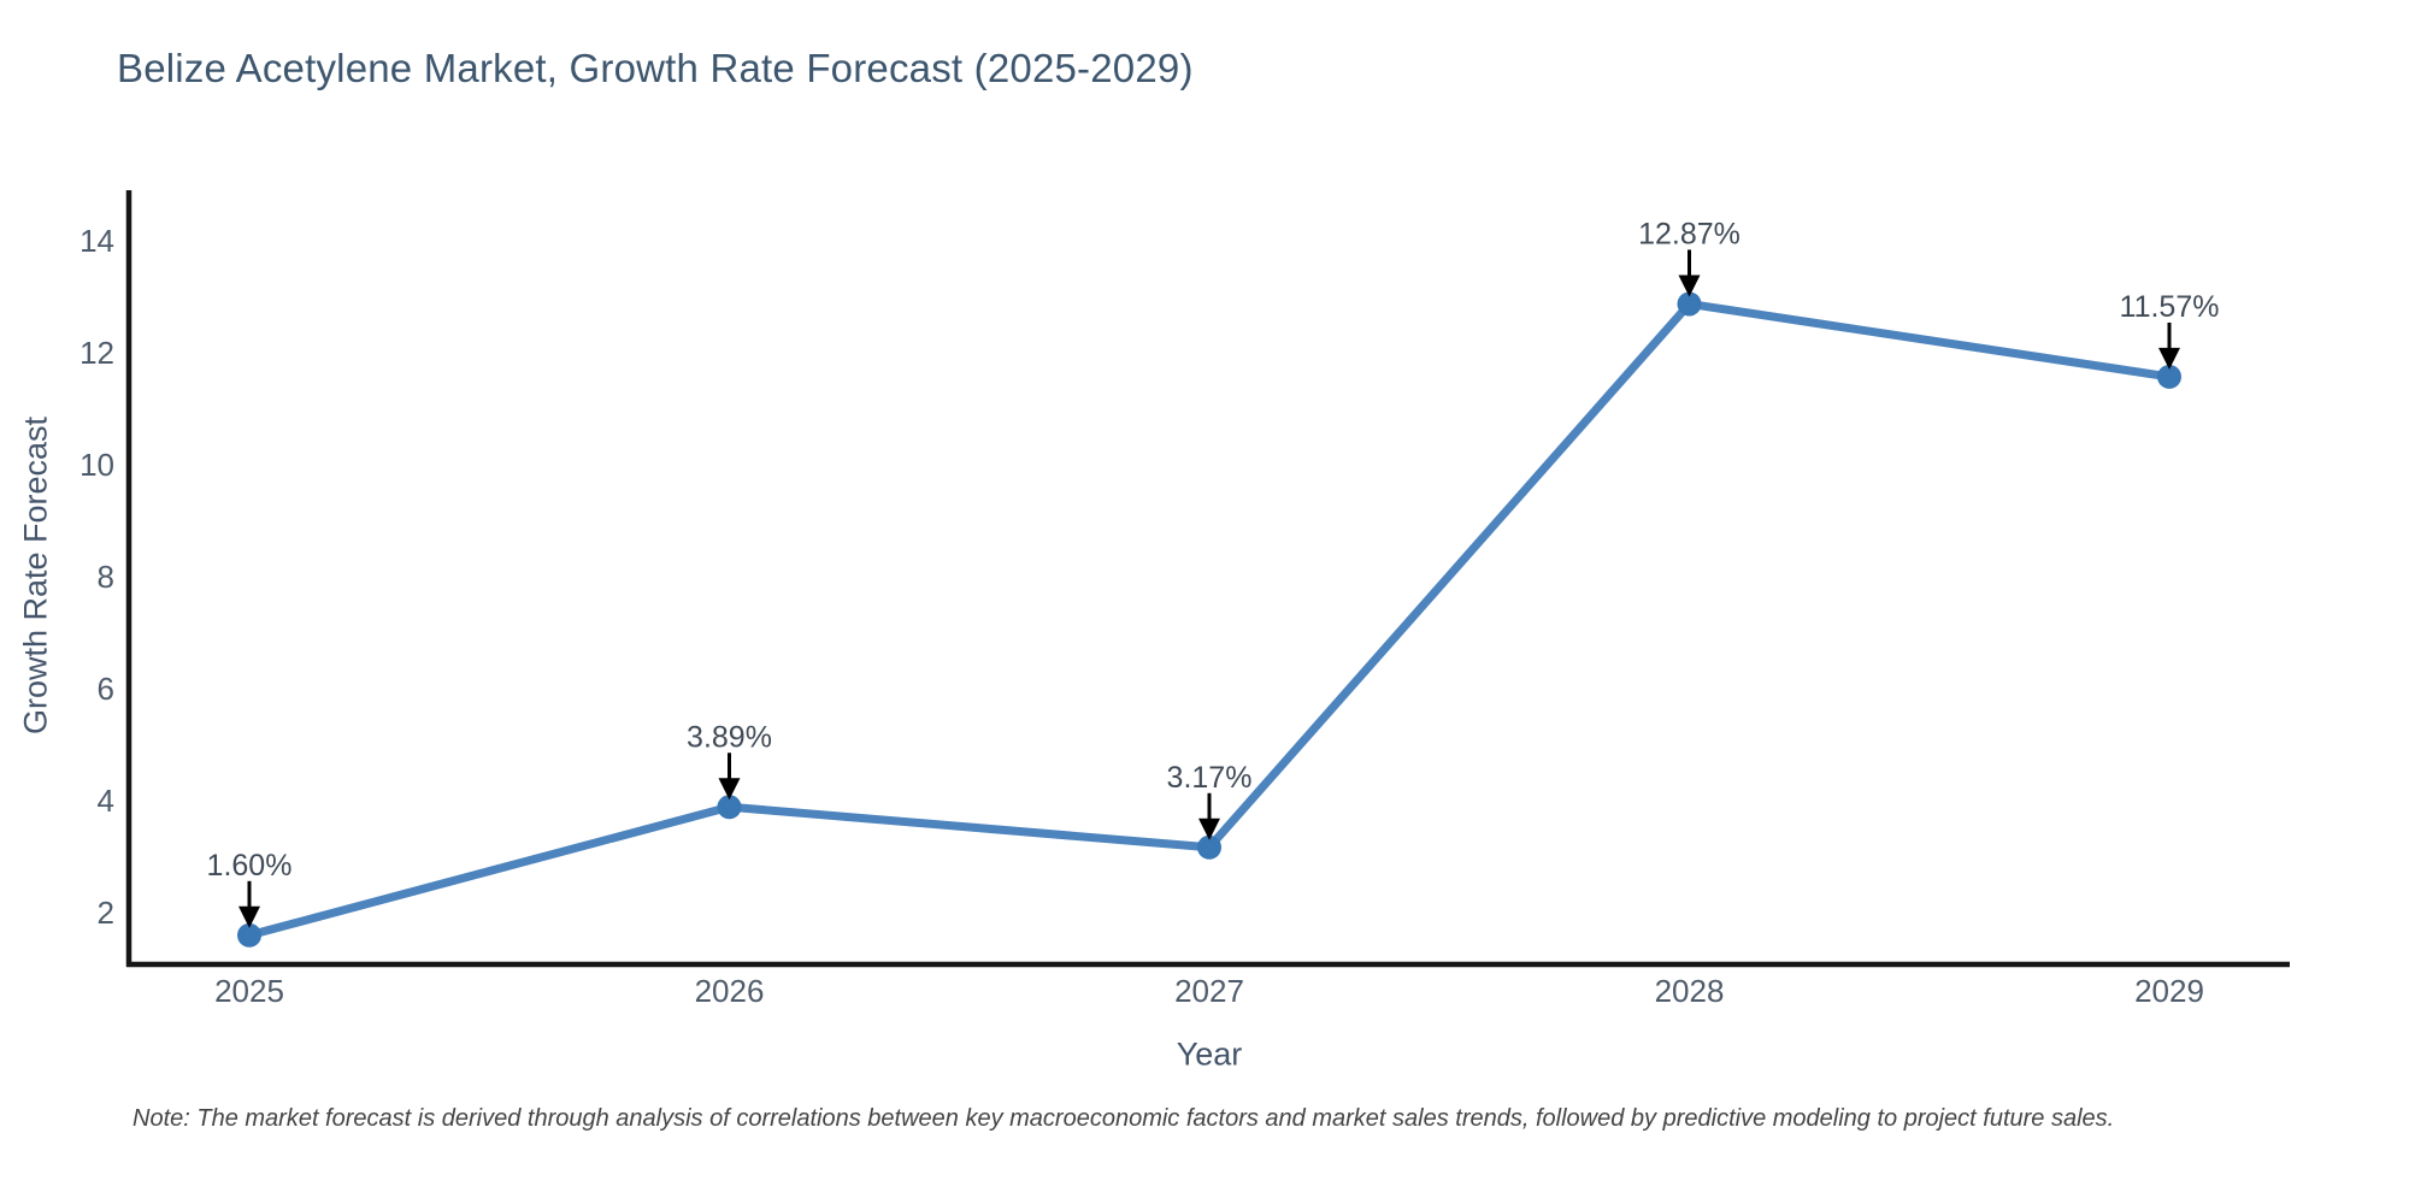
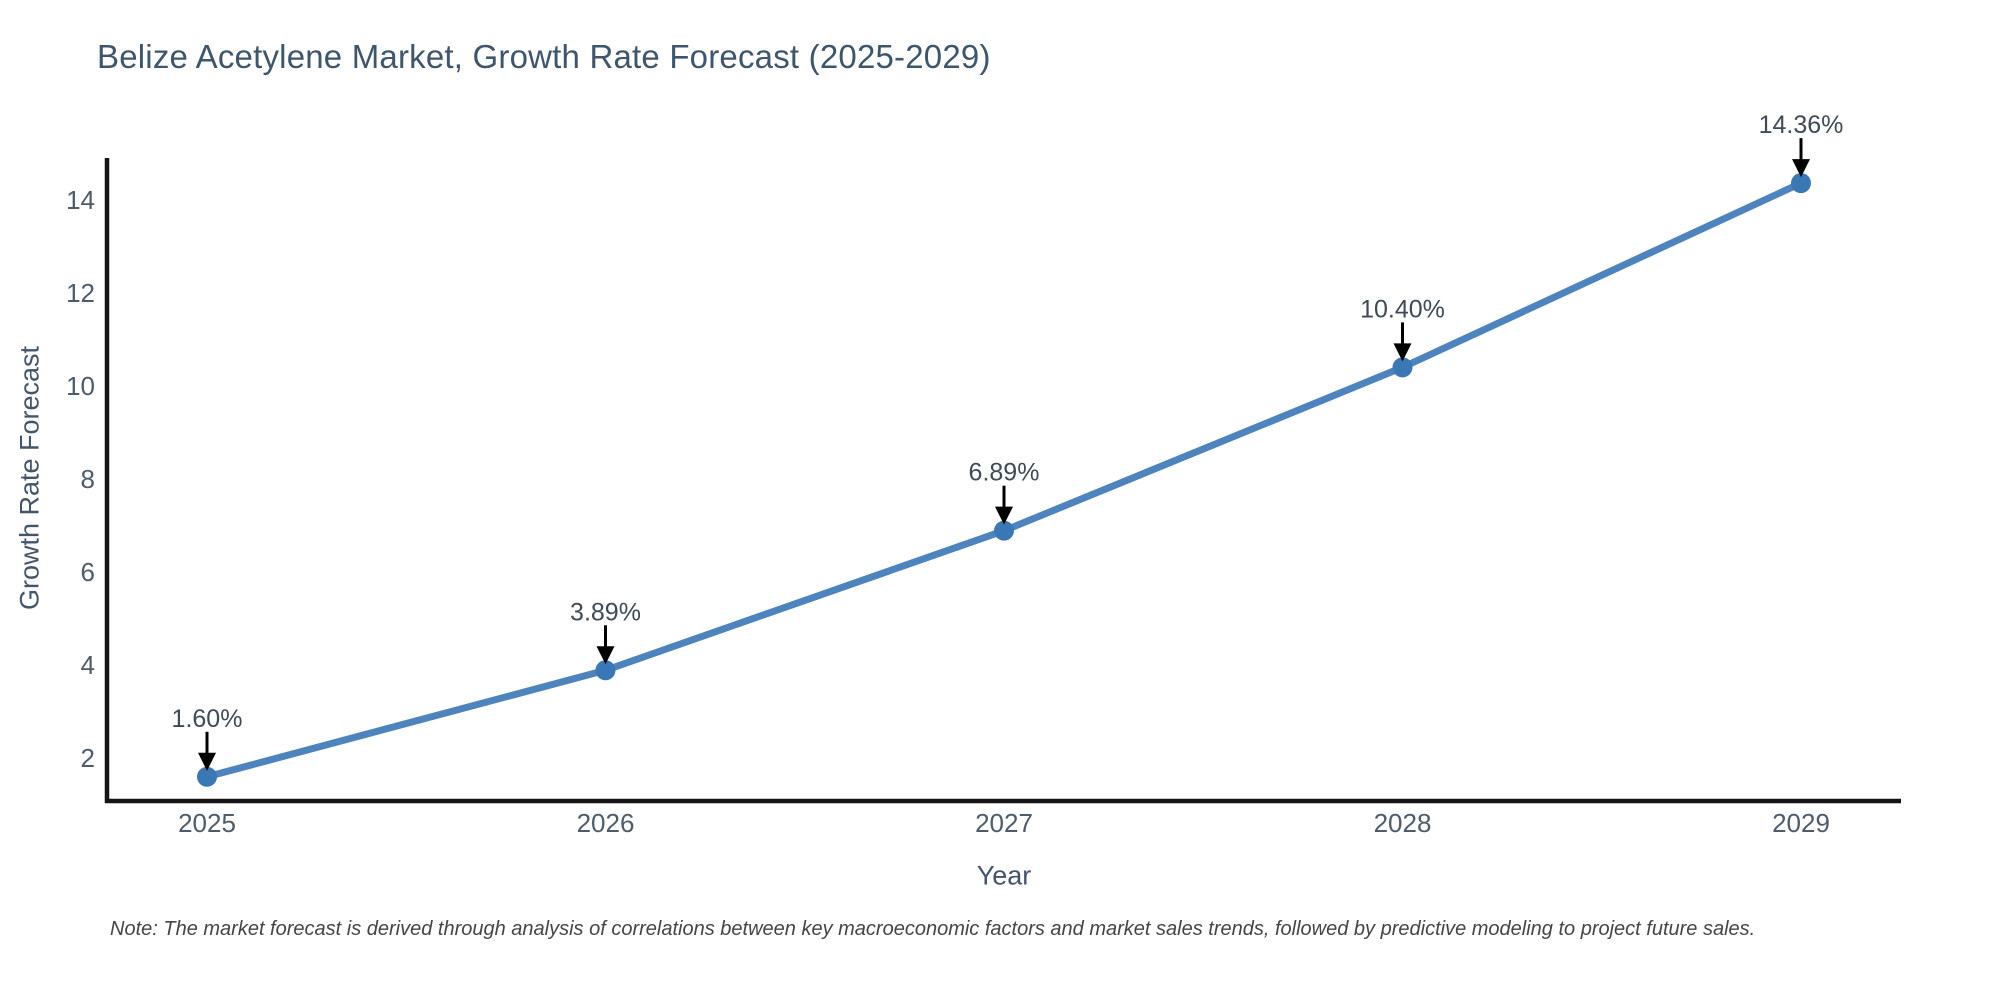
2027: 3.17% -> 6.89%
2028: 12.87% -> 10.40%
2029: 11.57% -> 14.36%
